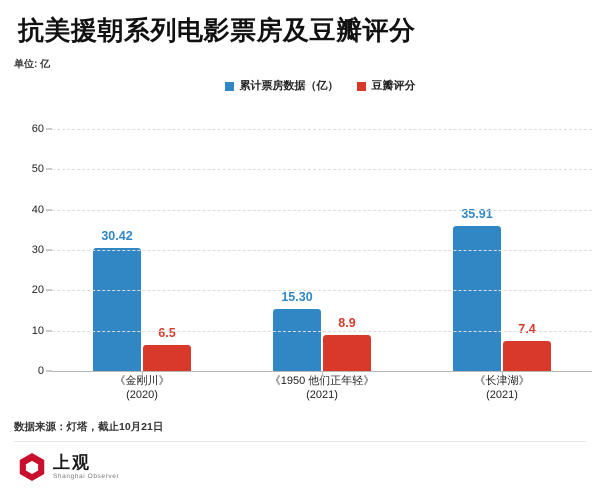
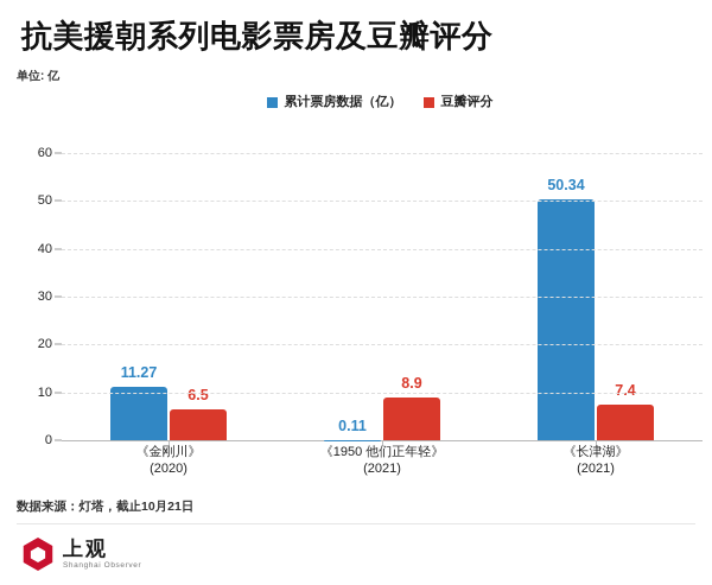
累计票房数据（亿）/《金刚川》 (2020): 30.42 -> 11.27
累计票房数据（亿）/《1950 他们正年轻》 (2021): 15.30 -> 0.11
累计票房数据（亿）/《长津湖》 (2021): 35.91 -> 50.34
